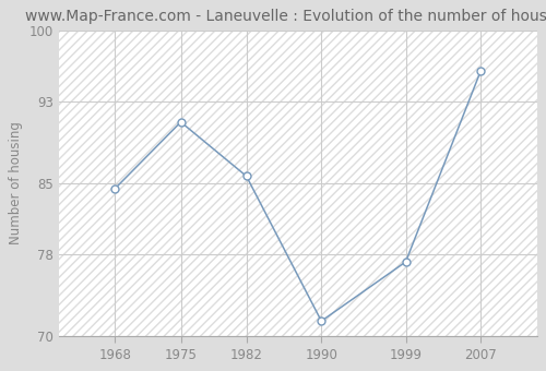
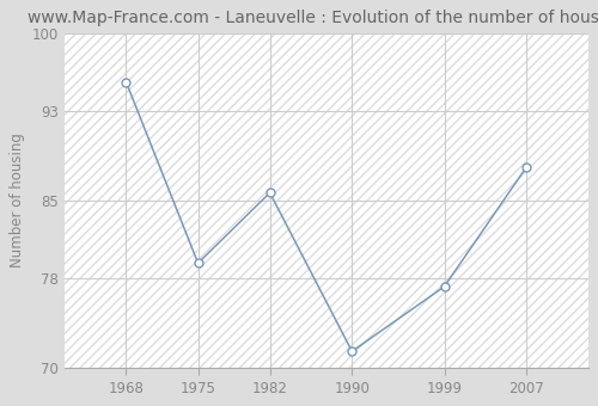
1968: 84.5 -> 95.6
1975: 91.0 -> 79.4
2007: 96.0 -> 88.0
